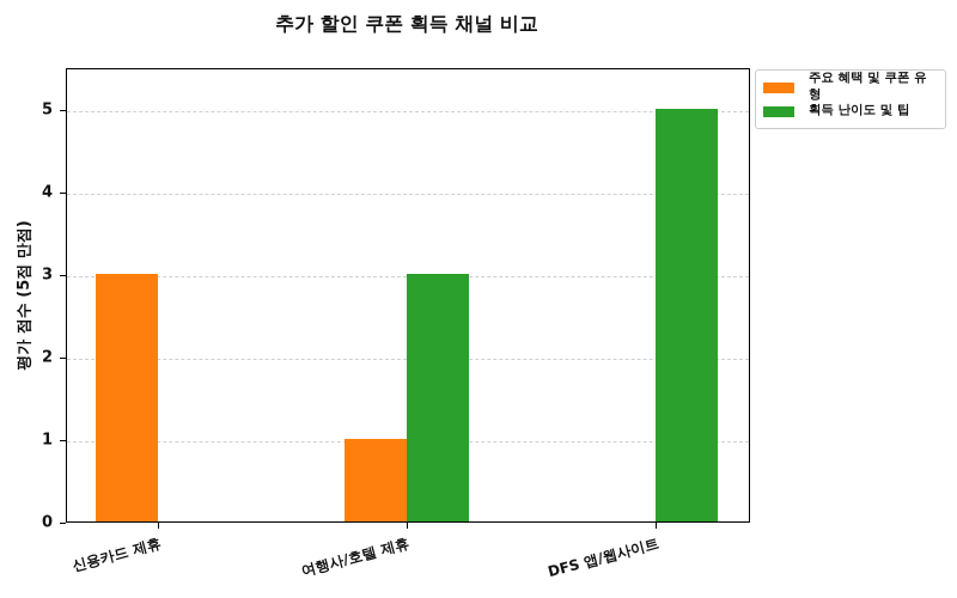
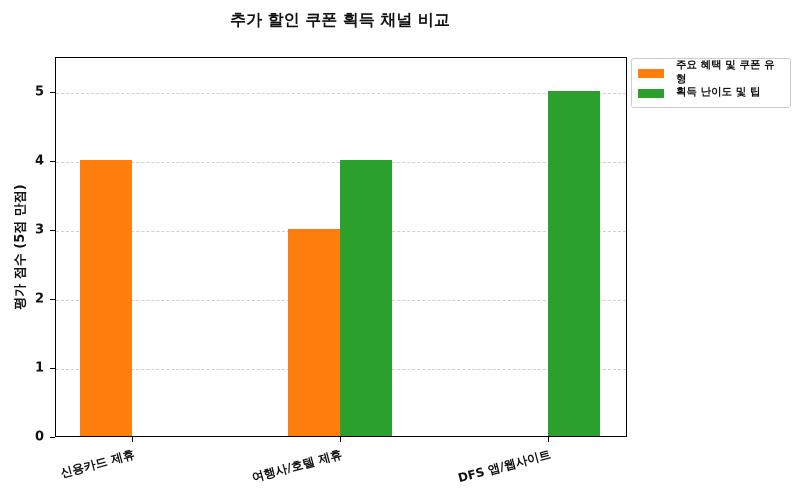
주요 혜택 및 쿠폰 유형/신용카드 제휴: 3 -> 4
주요 혜택 및 쿠폰 유형/여행사/호텔 제휴: 1 -> 3
획득 난이도 및 팁/여행사/호텔 제휴: 3 -> 4
